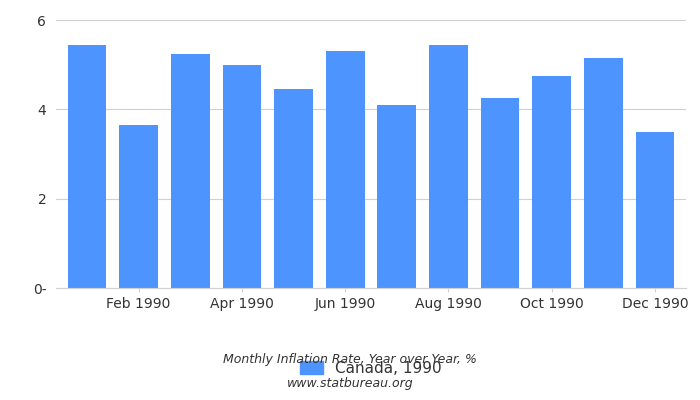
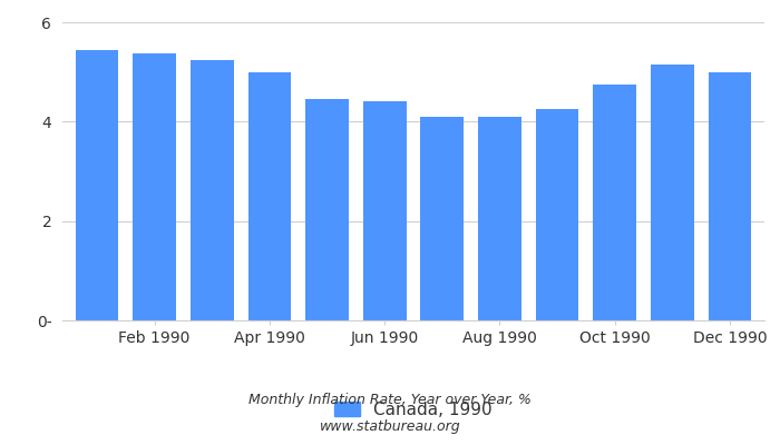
Feb 1990: 3.65 -> 5.38
Jun 1990: 5.30 -> 4.40
Aug 1990: 5.45 -> 4.10
Dec 1990: 3.50 -> 5.00
